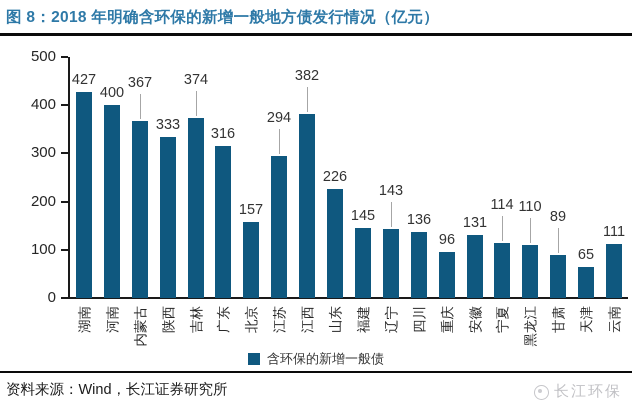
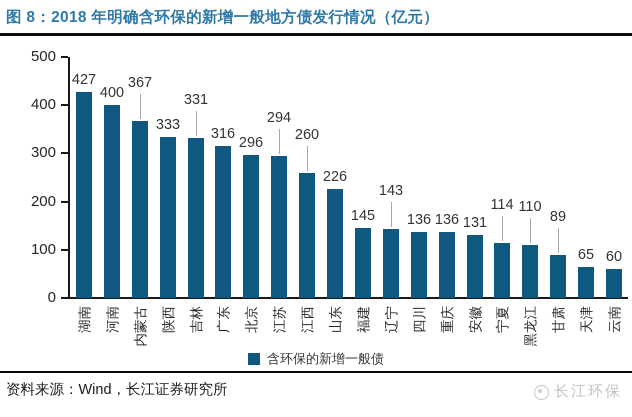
吉林: 374 -> 331
北京: 157 -> 296
江西: 382 -> 260
重庆: 96 -> 136
云南: 111 -> 60
